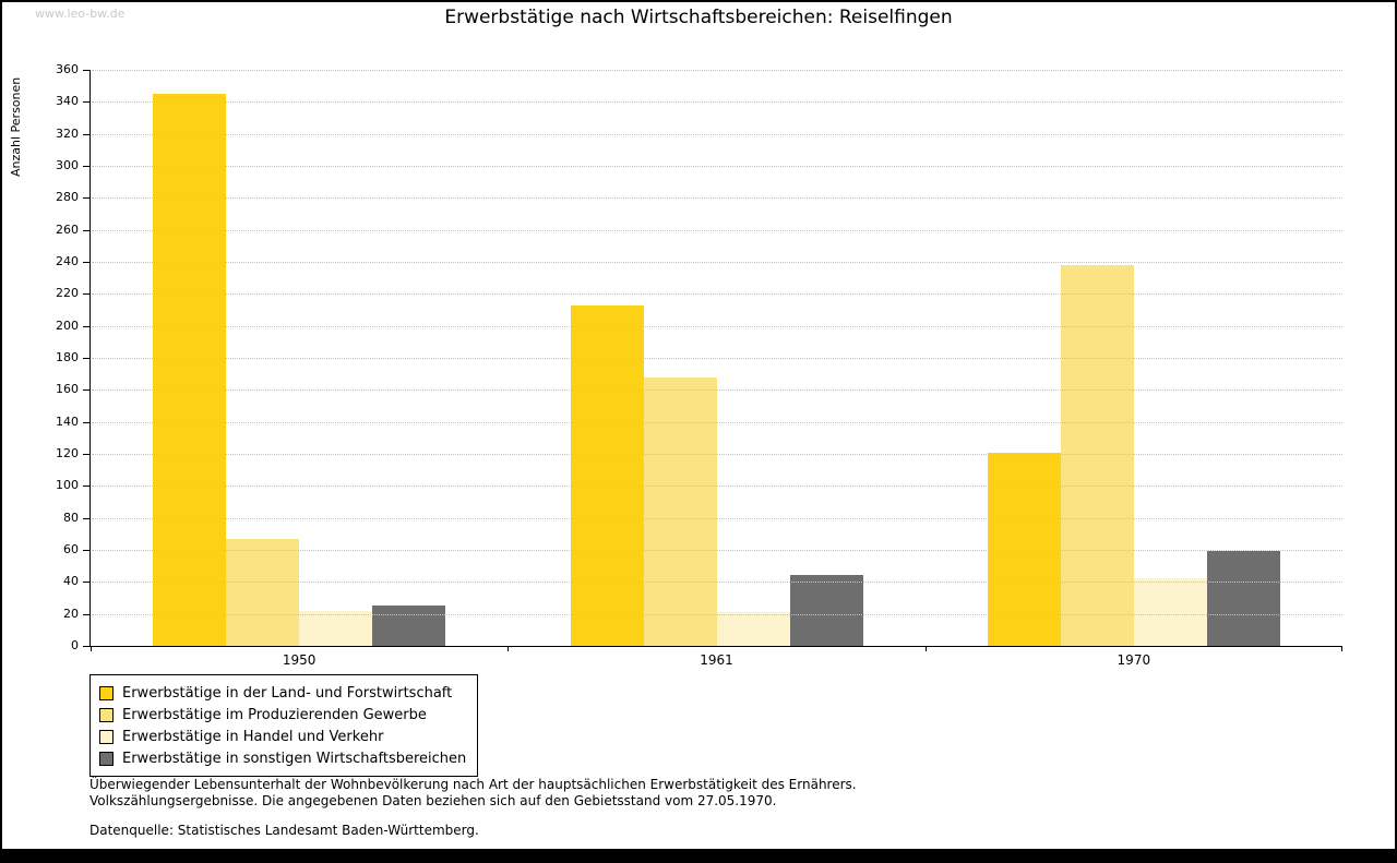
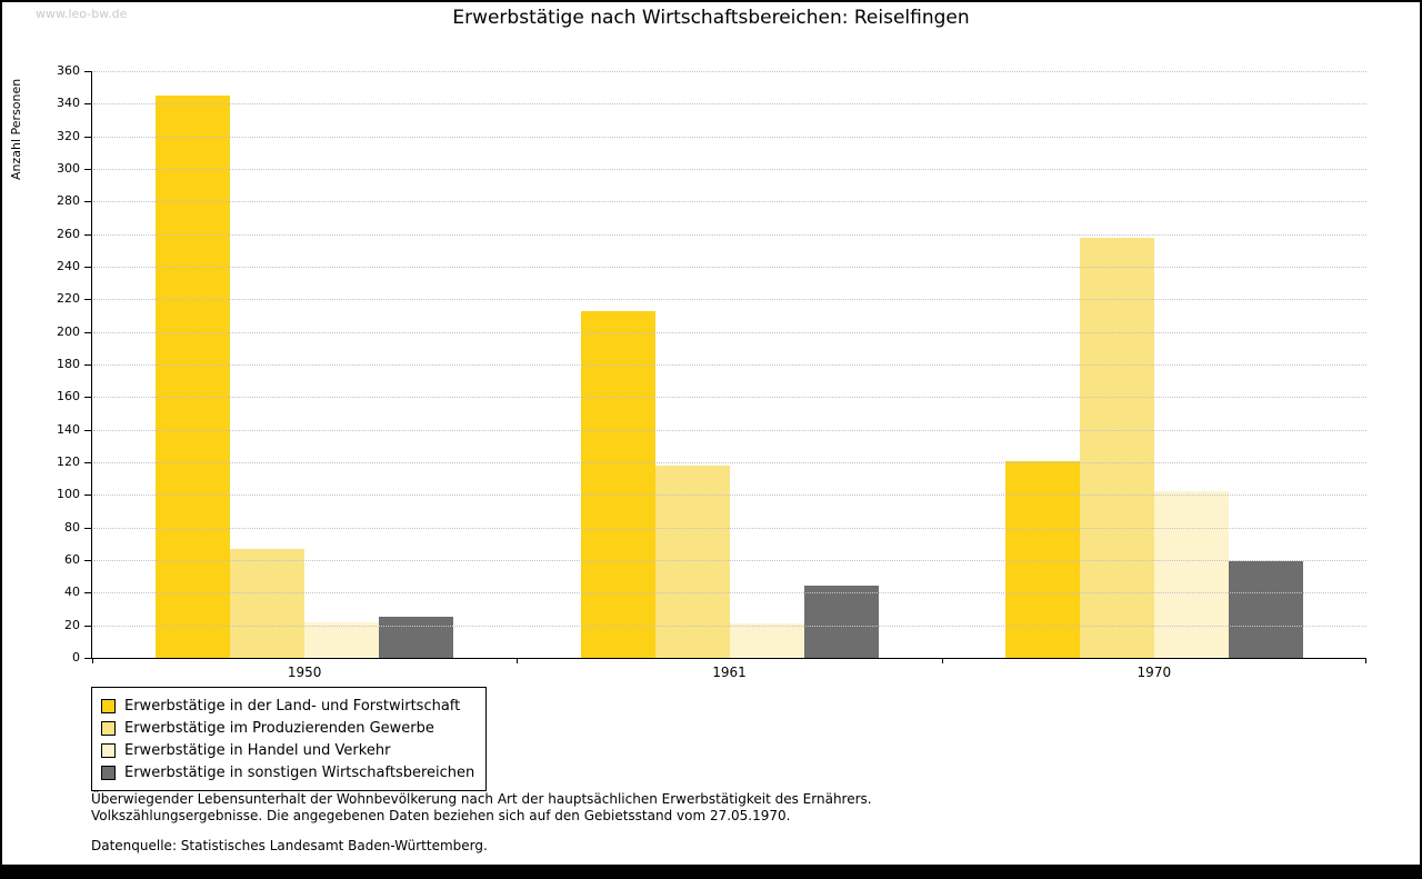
Erwerbstätige im Produzierenden Gewerbe/1961: 168 -> 118
Erwerbstätige im Produzierenden Gewerbe/1970: 238 -> 258
Erwerbstätige in Handel und Verkehr/1970: 42 -> 102
